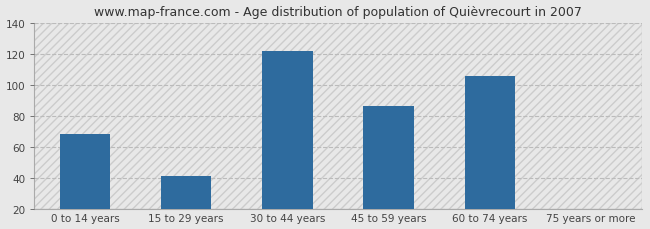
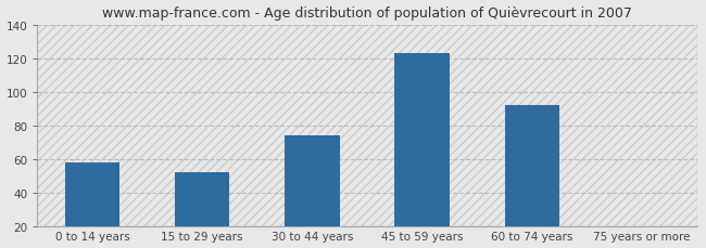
0 to 14 years: 68 -> 58
15 to 29 years: 41 -> 52
30 to 44 years: 122 -> 74
45 to 59 years: 86 -> 123
60 to 74 years: 106 -> 92
